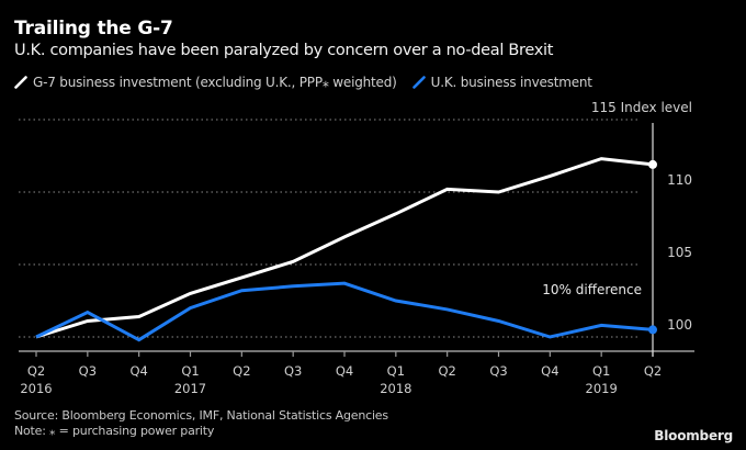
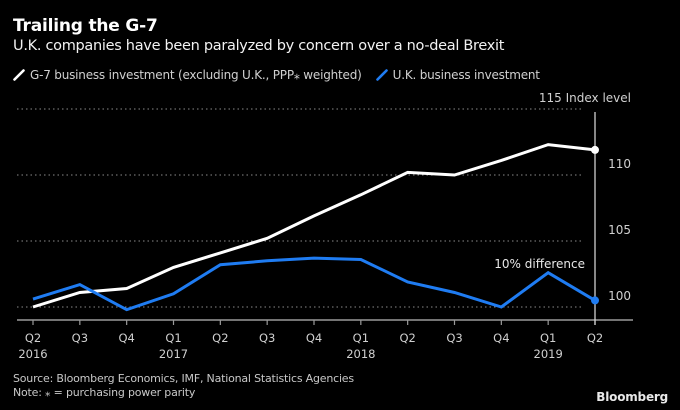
U.K. business investment/Q2 2016: 100.0 -> 100.6
U.K. business investment/Q1 2017: 102.0 -> 101.0
U.K. business investment/Q1 2018: 102.5 -> 103.6
U.K. business investment/Q1 2019: 100.8 -> 102.6
